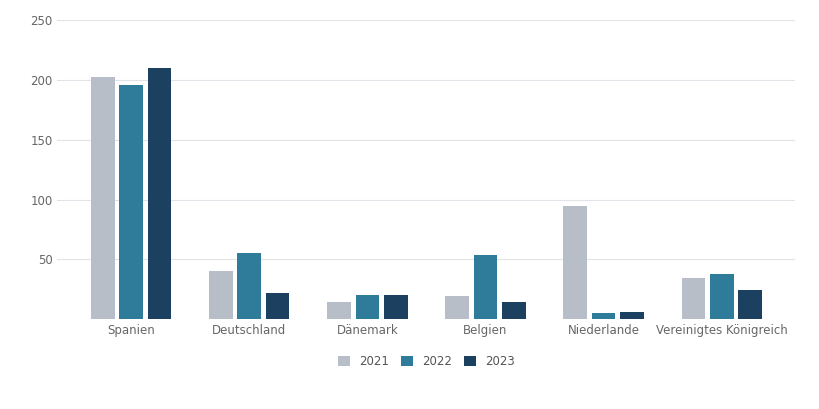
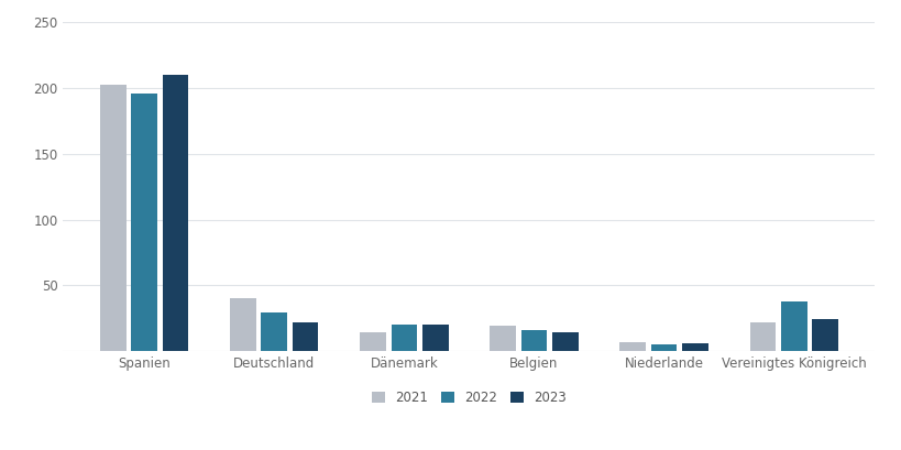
2022/Deutschland: 55 -> 29
2022/Belgien: 54 -> 16
2021/Niederlande: 95 -> 7
2021/Vereinigtes Königreich: 34 -> 22
